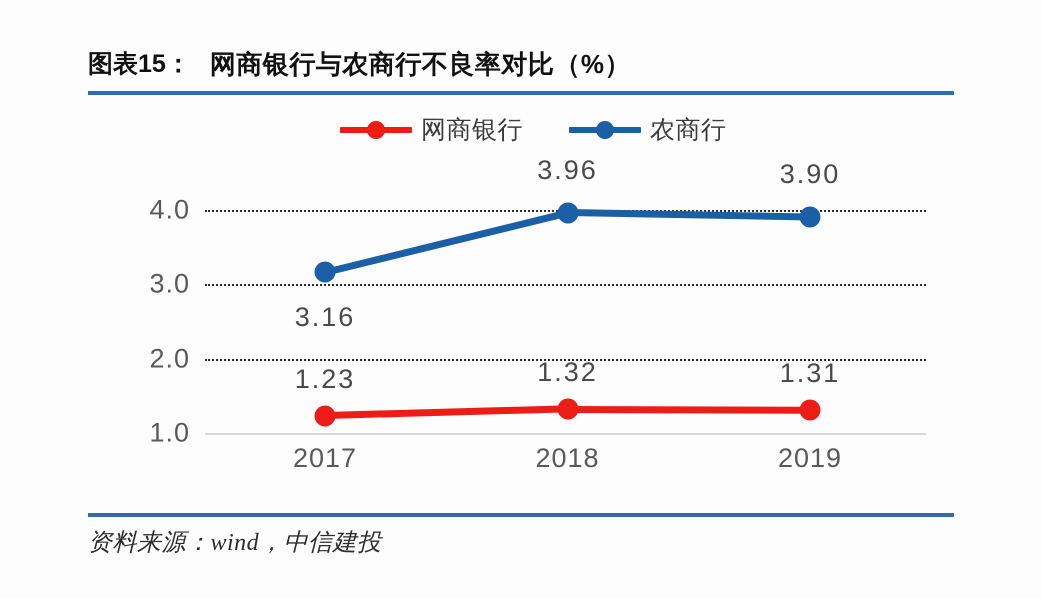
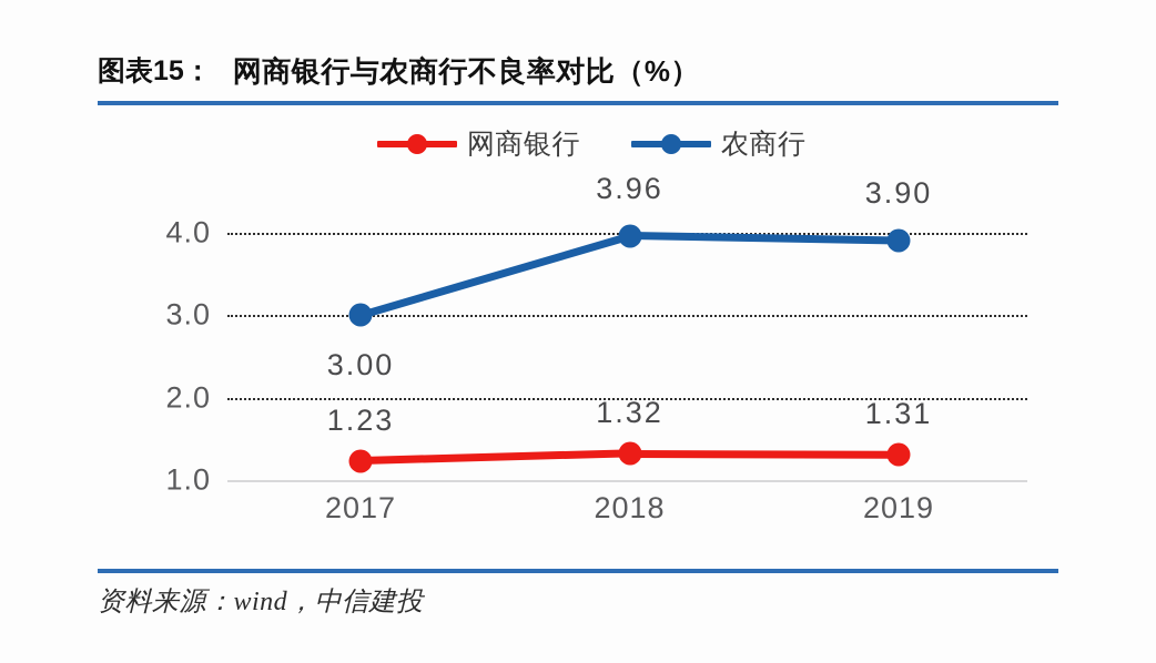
农商行/2017: 3.16 -> 3.00
